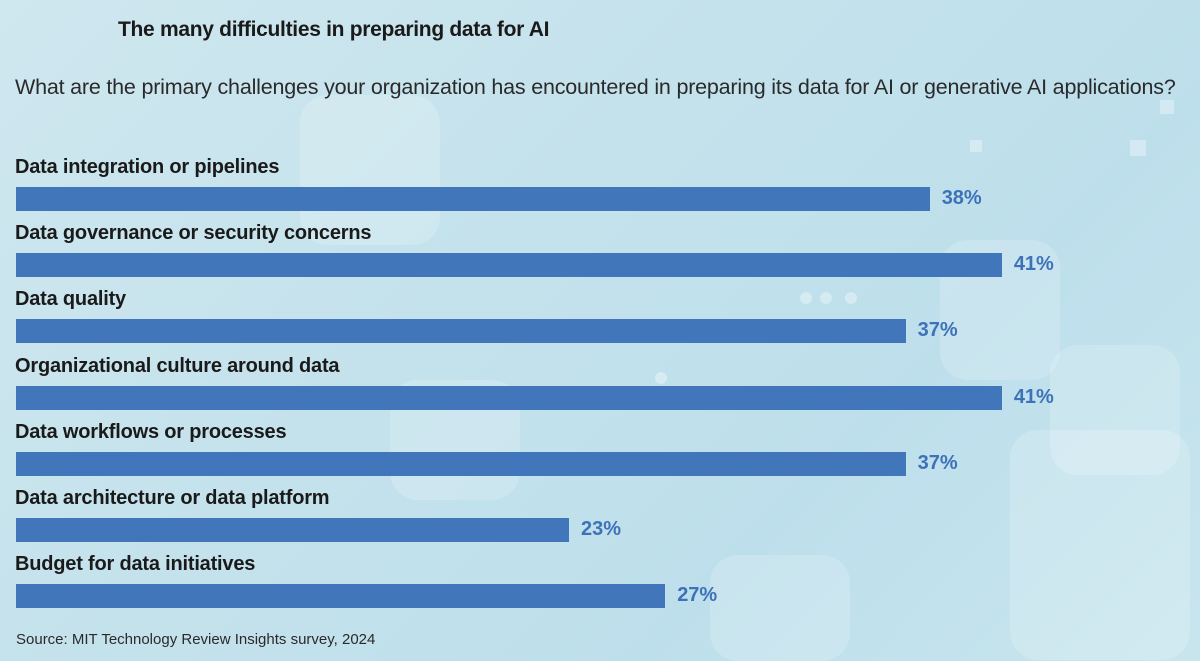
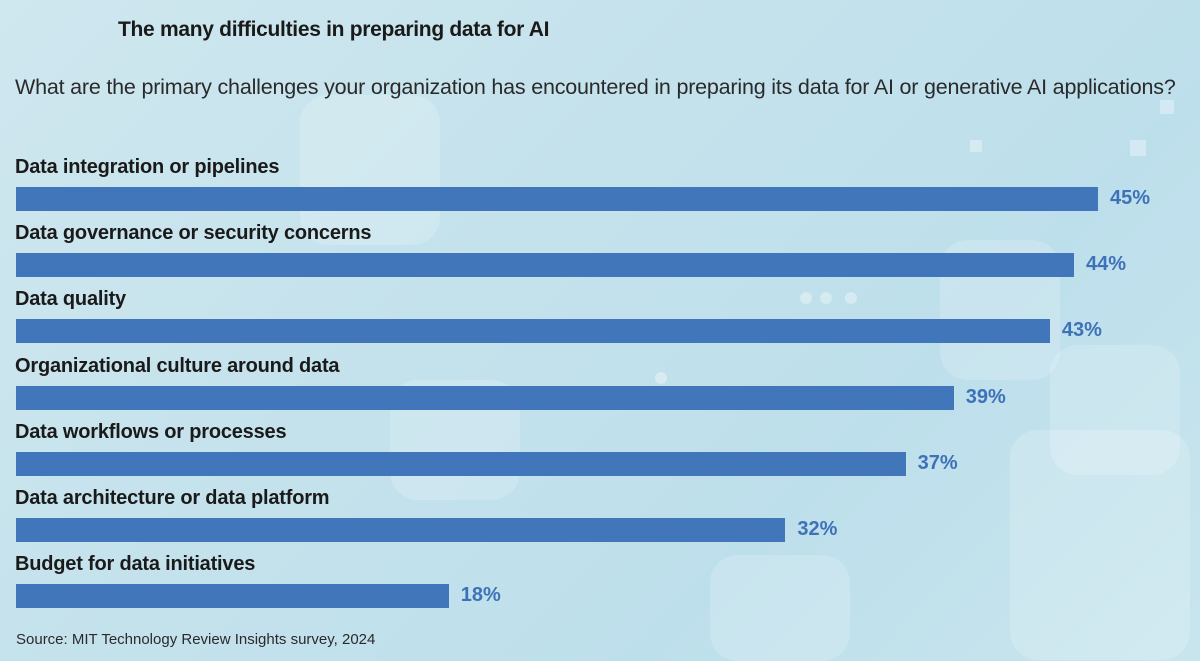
Data integration or pipelines: 38% -> 45%
Data governance or security concerns: 41% -> 44%
Data quality: 37% -> 43%
Organizational culture around data: 41% -> 39%
Data architecture or data platform: 23% -> 32%
Budget for data initiatives: 27% -> 18%
